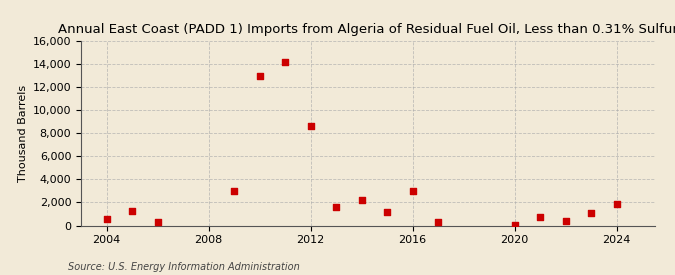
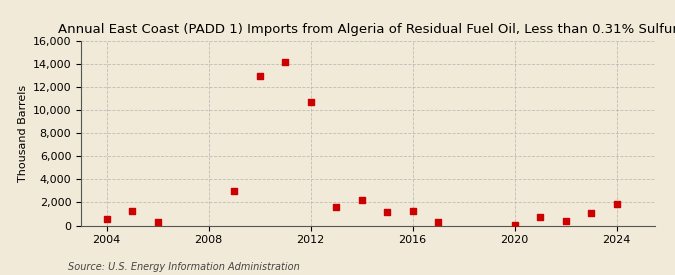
2012: 8,600 -> 10,700
2016: 3,000 -> 1,300
